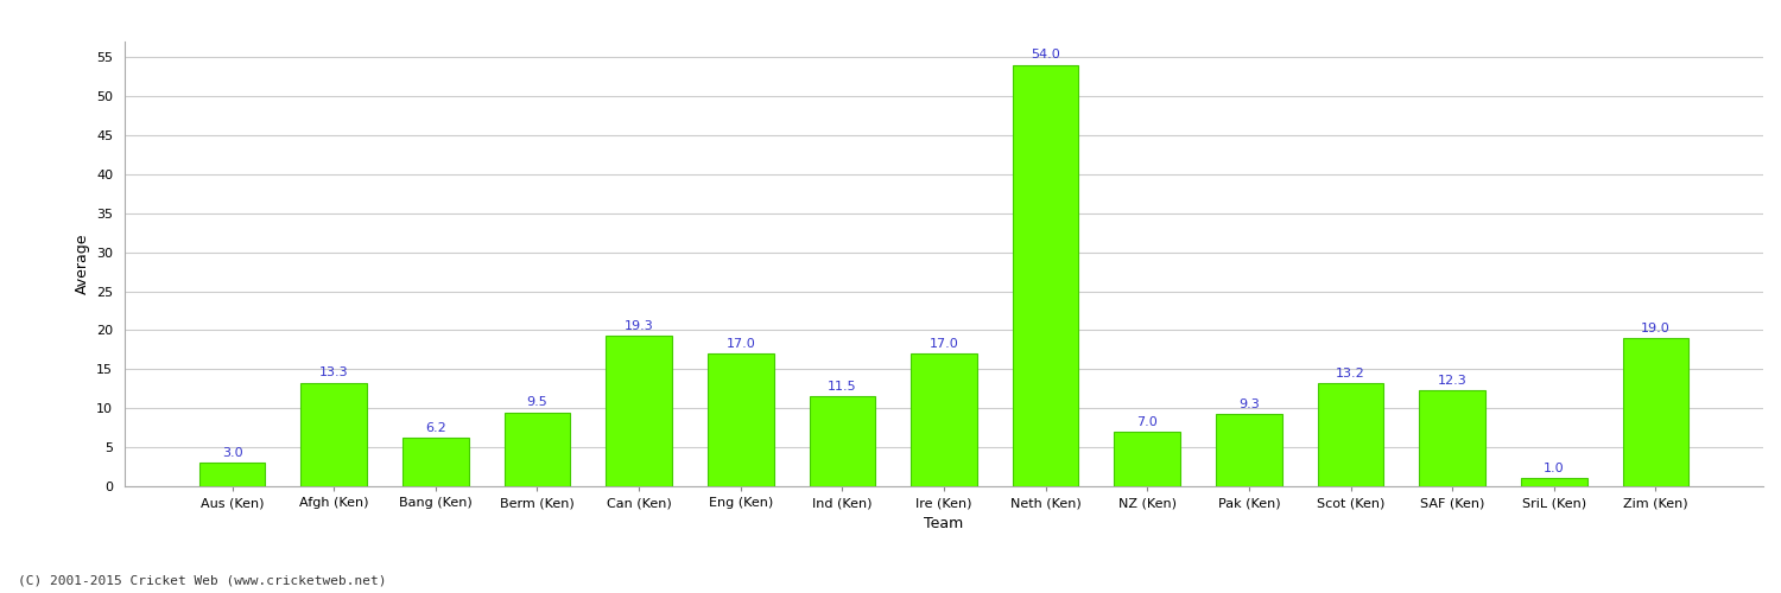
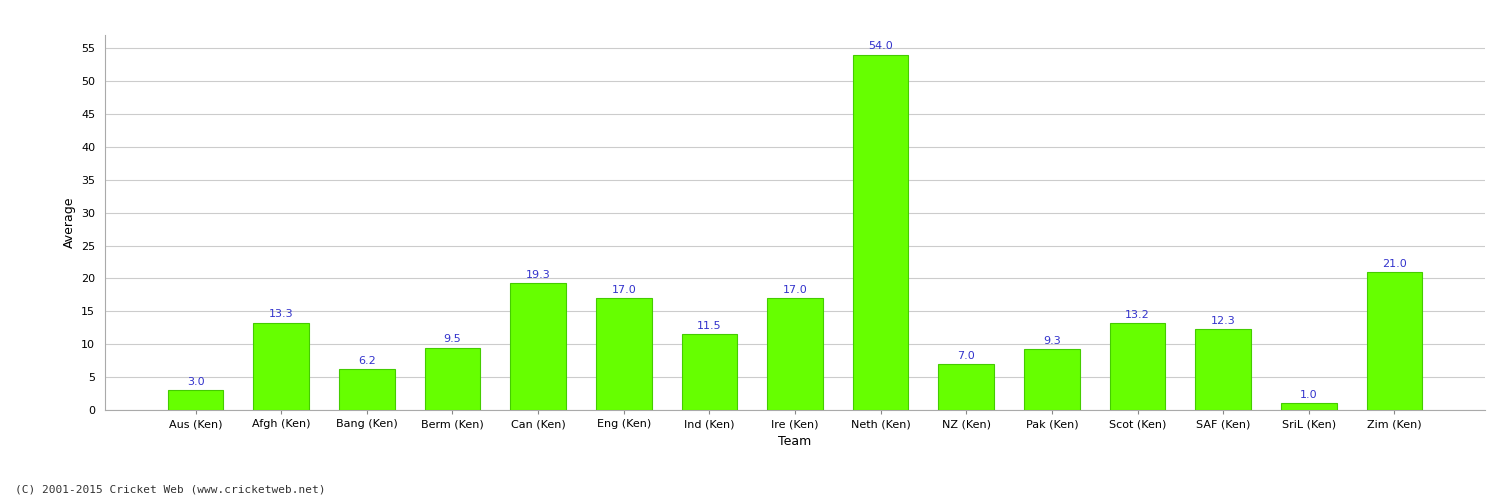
Zim (Ken): 19.0 -> 21.0
